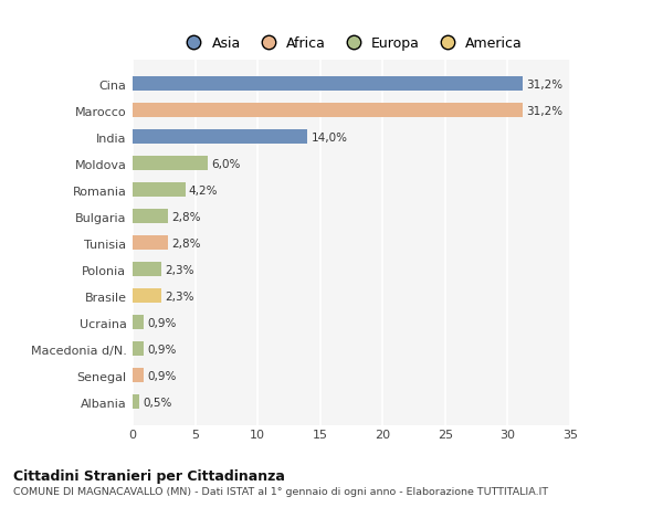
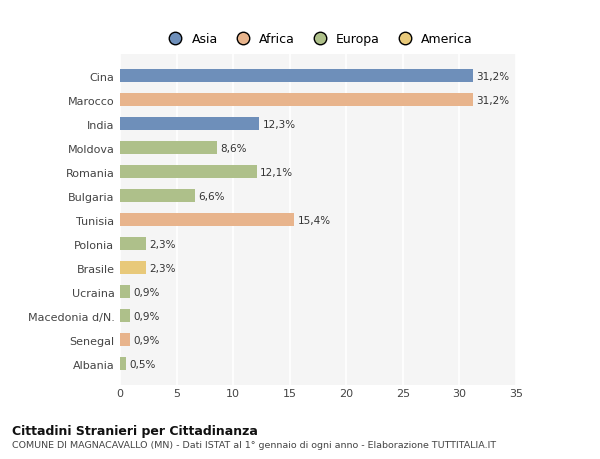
India: 14,0% -> 12,3%
Moldova: 6,0% -> 8,6%
Romania: 4,2% -> 12,1%
Bulgaria: 2,8% -> 6,6%
Tunisia: 2,8% -> 15,4%
